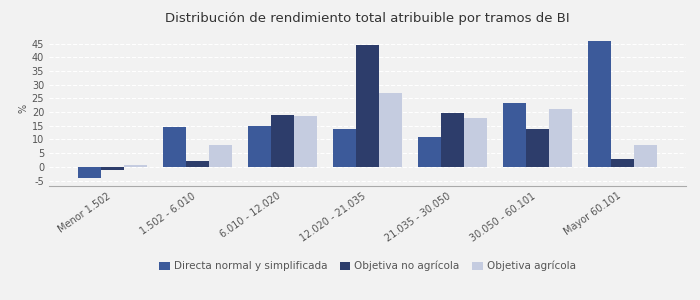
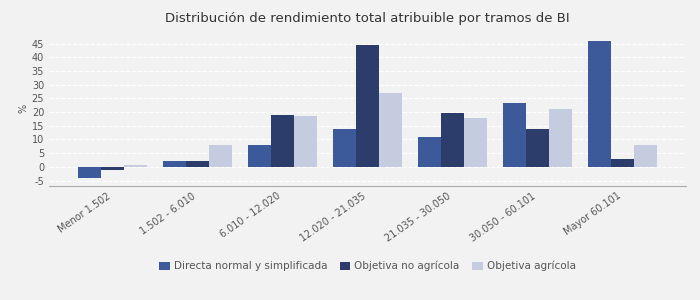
Directa normal y simplificada/1.502 - 6.010: 14.5 -> 2.0
Directa normal y simplificada/6.010 - 12.020: 15.0 -> 8.0
